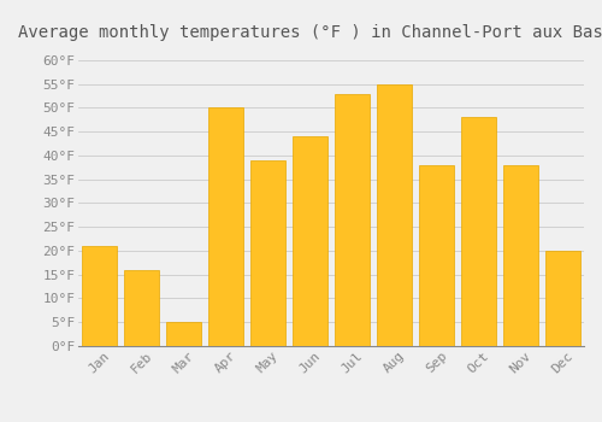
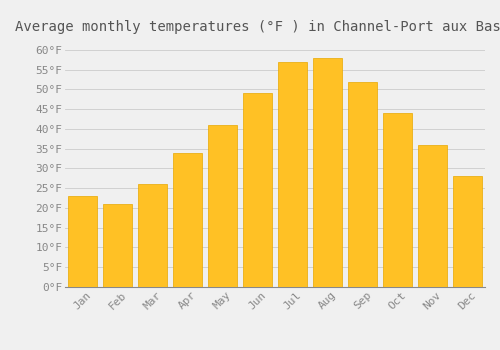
Jan: 21°F -> 23°F
Feb: 16°F -> 21°F
Mar: 5°F -> 26°F
Apr: 50°F -> 34°F
May: 39°F -> 41°F
Jun: 44°F -> 49°F
Jul: 53°F -> 57°F
Aug: 55°F -> 58°F
Sep: 38°F -> 52°F
Oct: 48°F -> 44°F
Nov: 38°F -> 36°F
Dec: 20°F -> 28°F
